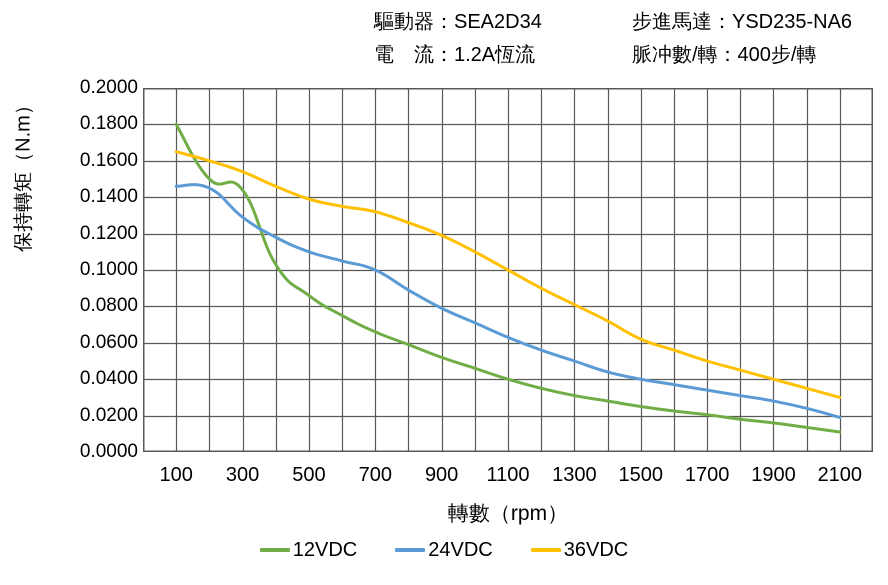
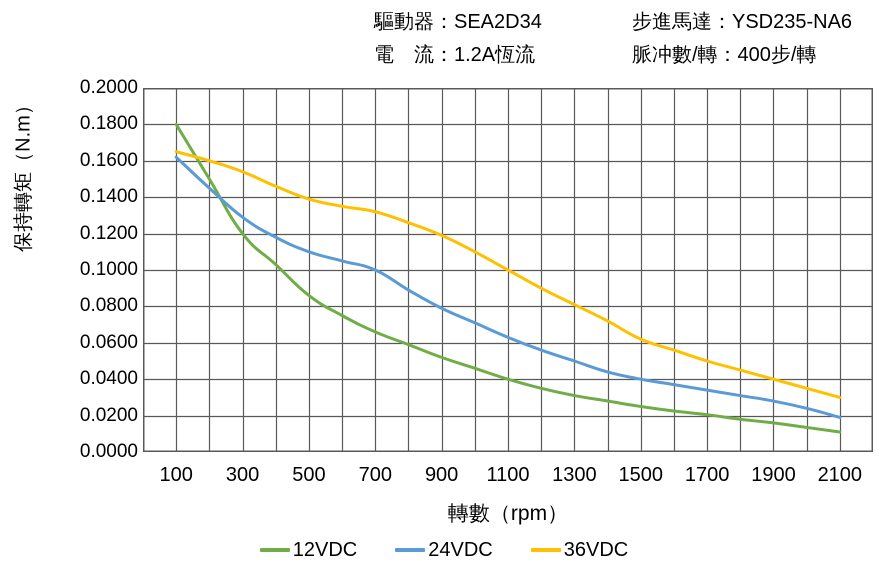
24VDC/100: 0.146 -> 0.162
12VDC/300: 0.144 -> 0.120
